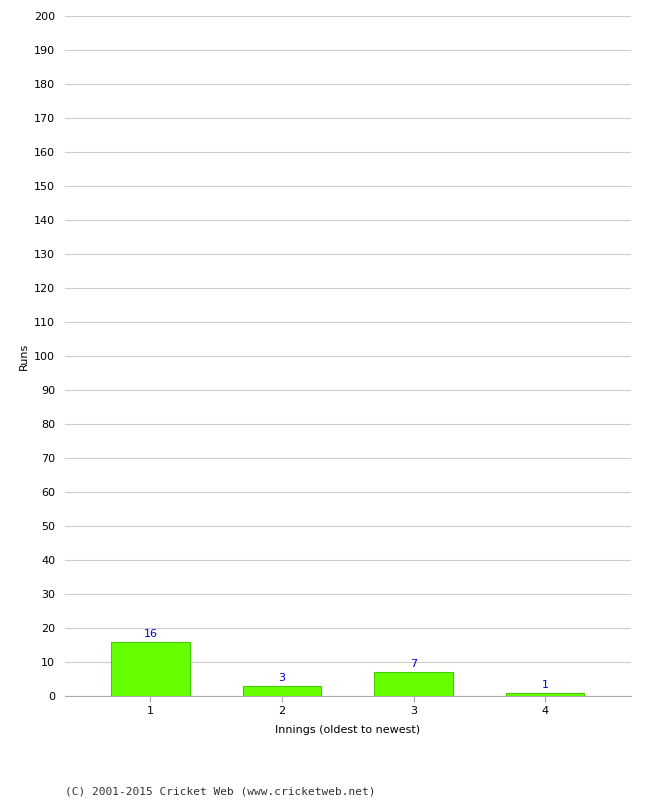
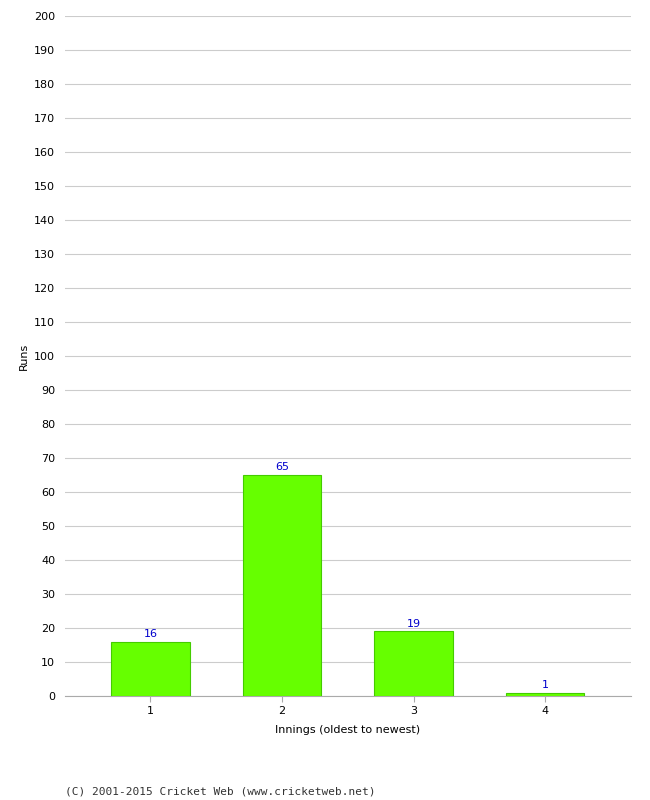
2: 3 -> 65
3: 7 -> 19
